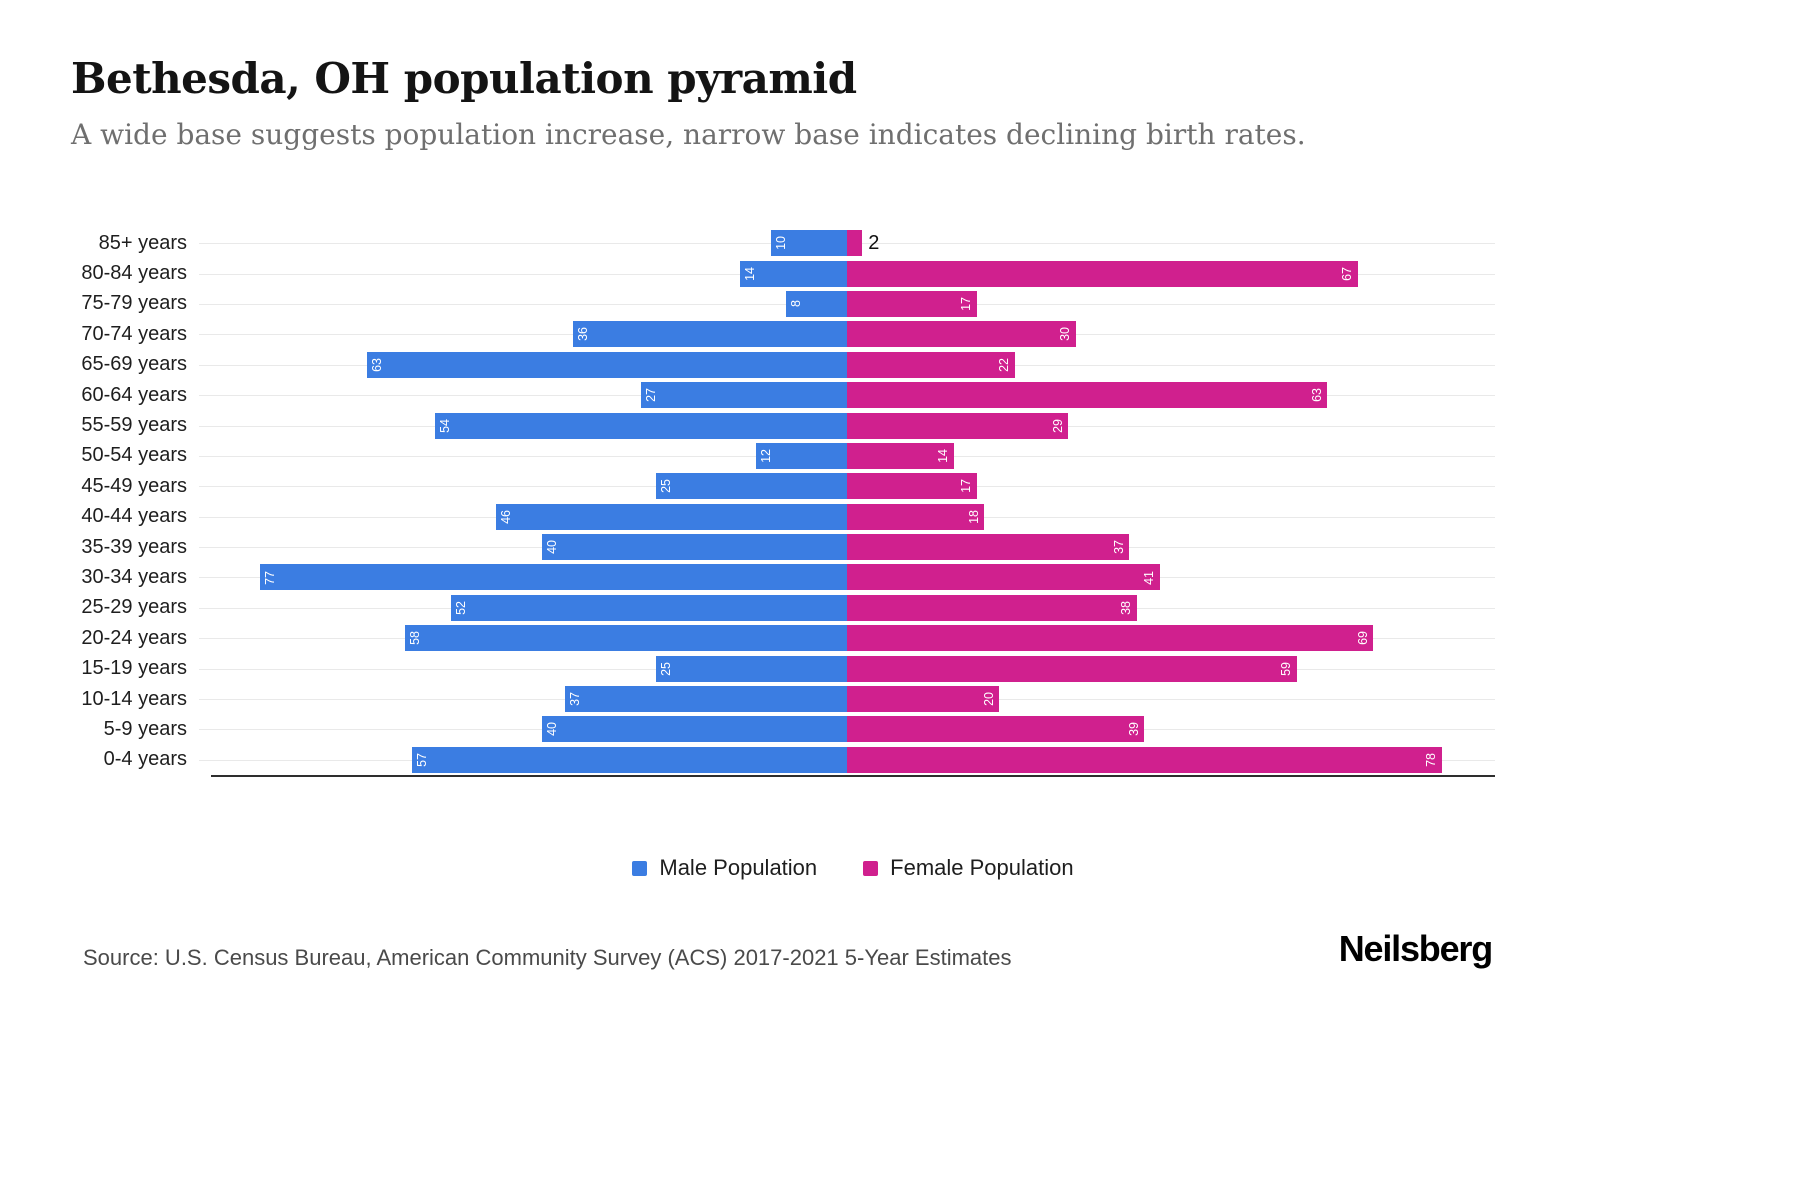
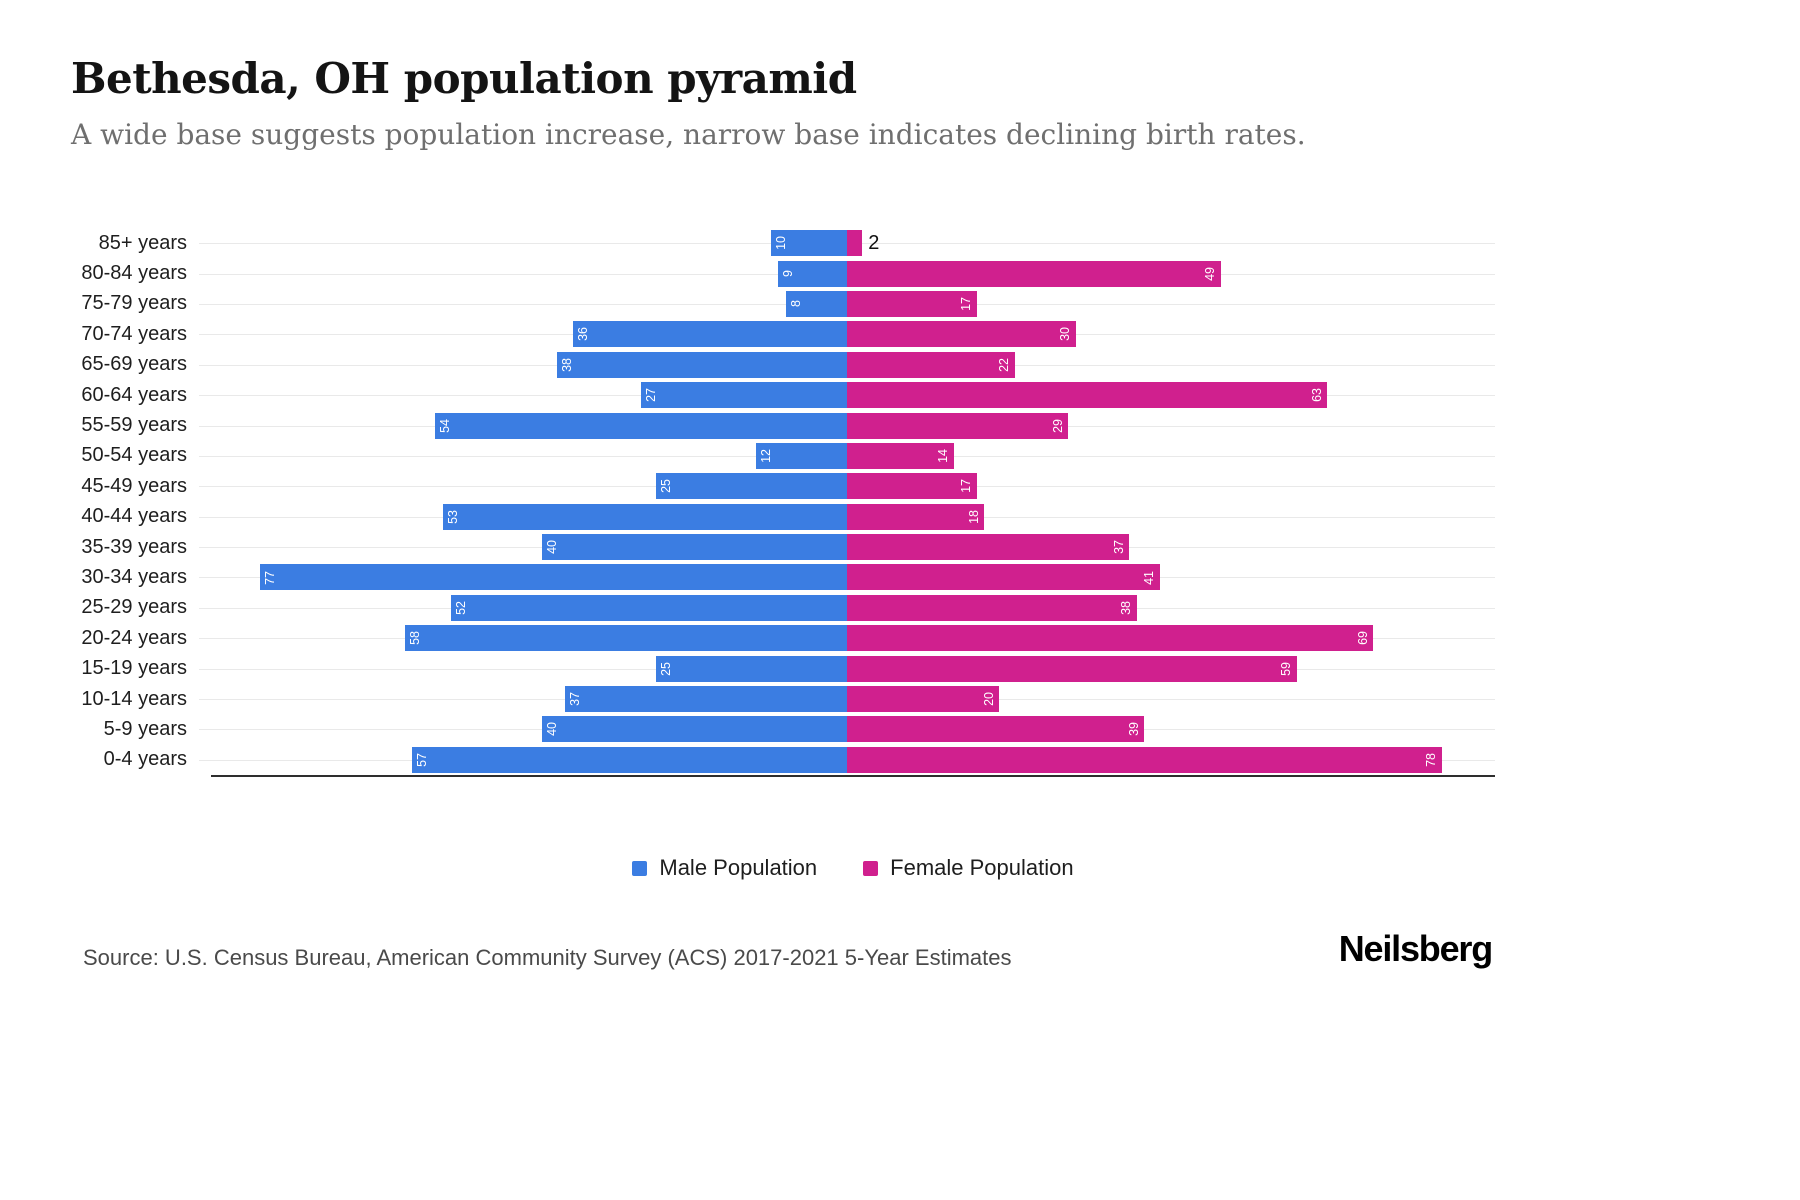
Male Population/80-84 years: 14 -> 9
Female Population/80-84 years: 67 -> 49
Male Population/65-69 years: 63 -> 38
Male Population/40-44 years: 46 -> 53
